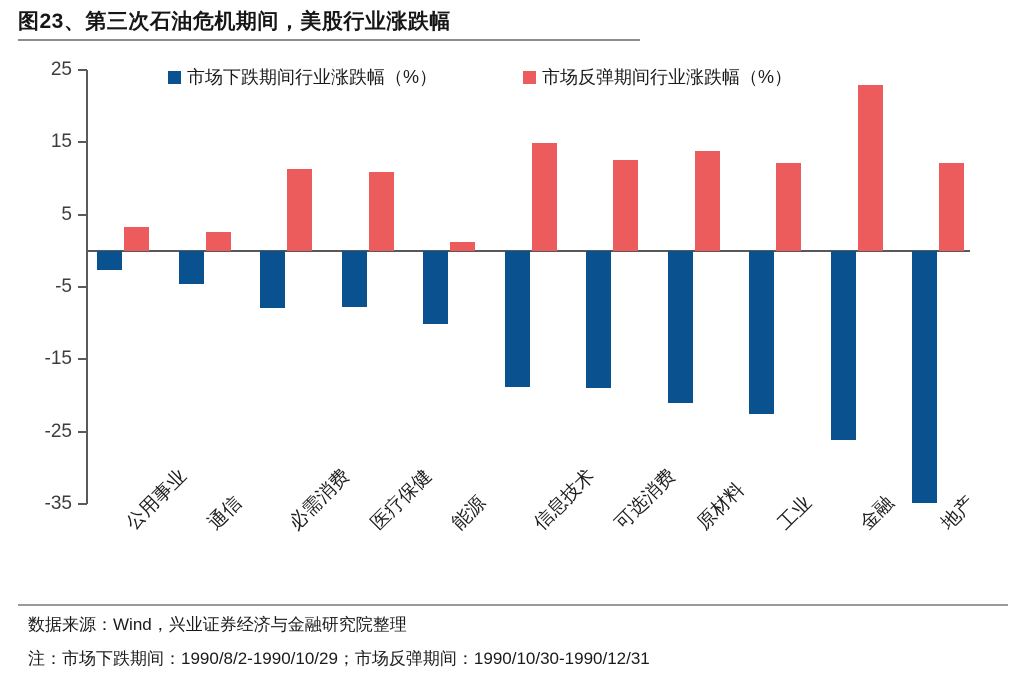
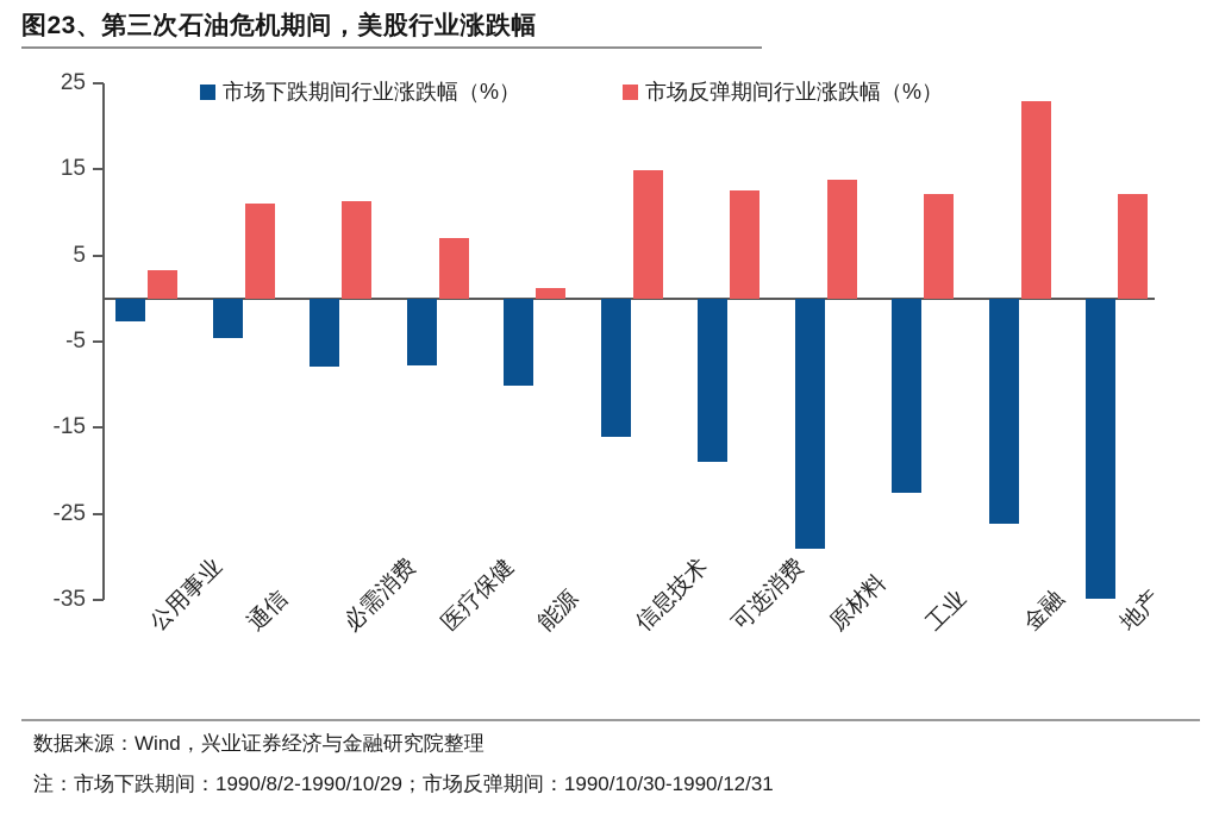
市场反弹期间行业涨跌幅（%）/通信: 3 -> 11
市场反弹期间行业涨跌幅（%）/医疗保健: 11 -> 7
市场下跌期间行业涨跌幅（%）/信息技术: -19 -> -16
市场下跌期间行业涨跌幅（%）/原材料: -21 -> -29
